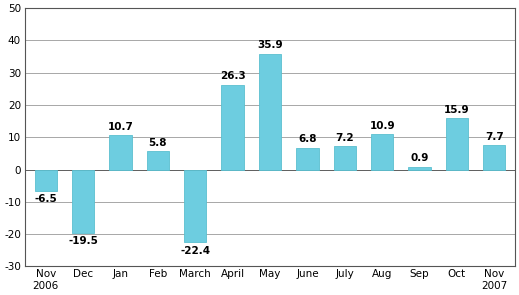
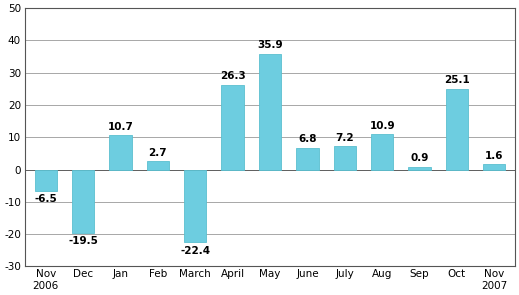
Feb: 5.8 -> 2.7
Oct: 15.9 -> 25.1
Nov 2007: 7.7 -> 1.6
